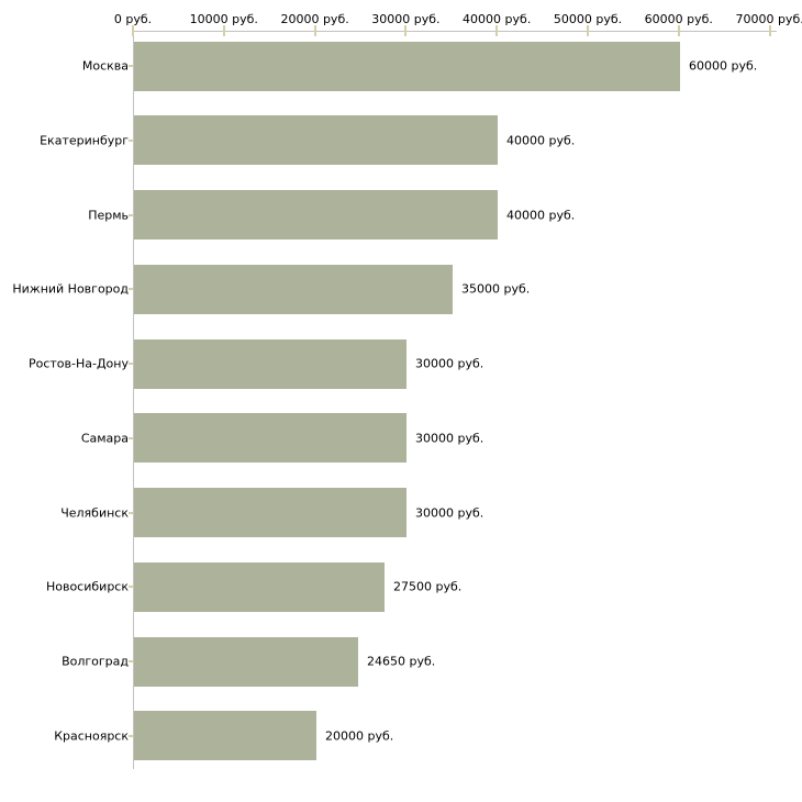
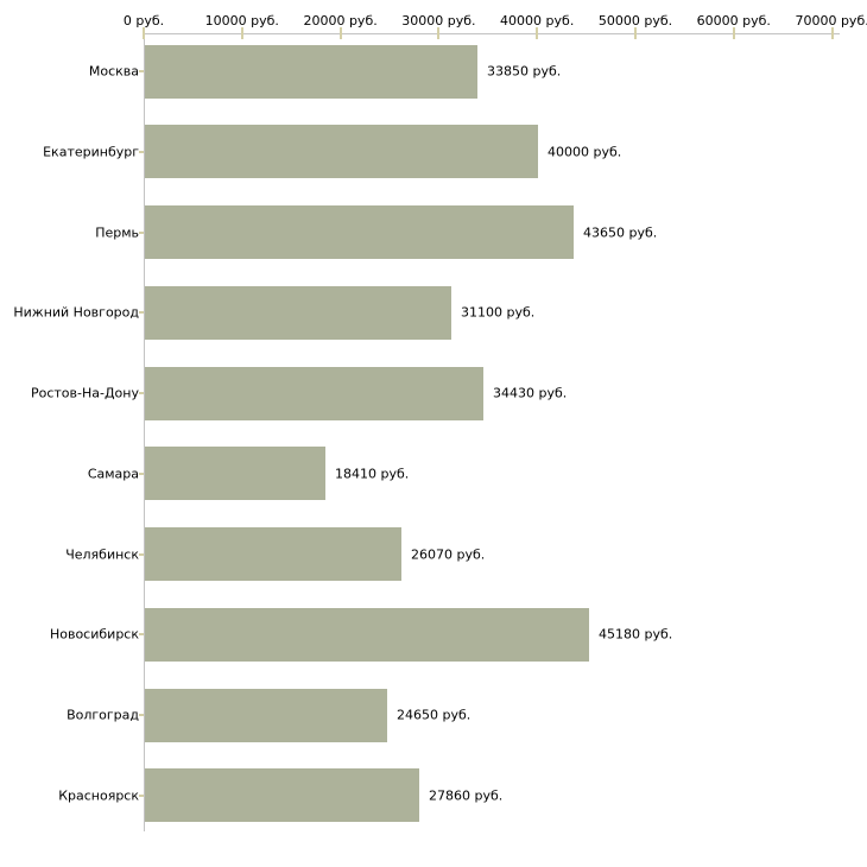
Москва: 60000 -> 33850
Пермь: 40000 -> 43650
Нижний Новгород: 35000 -> 31100
Ростов-На-Дону: 30000 -> 34430
Самара: 30000 -> 18410
Челябинск: 30000 -> 26070
Новосибирск: 27500 -> 45180
Красноярск: 20000 -> 27860
